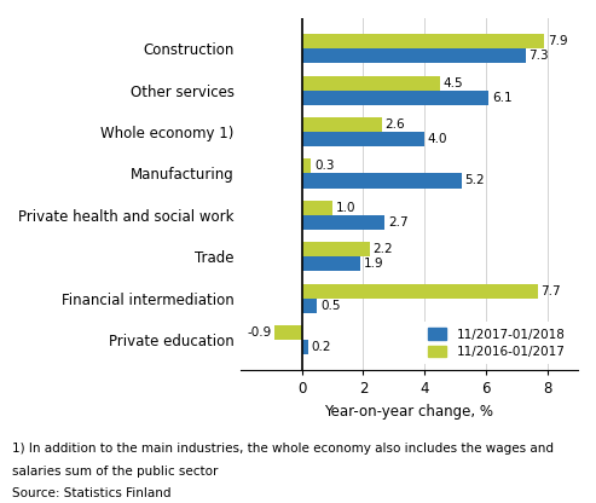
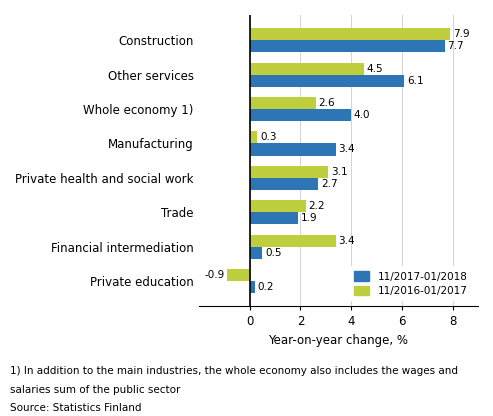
11/2017-01/2018/Construction: 7.3 -> 7.7
11/2017-01/2018/Manufacturing: 5.2 -> 3.4
11/2016-01/2017/Private health and social work: 1.0 -> 3.1
11/2016-01/2017/Financial intermediation: 7.7 -> 3.4
